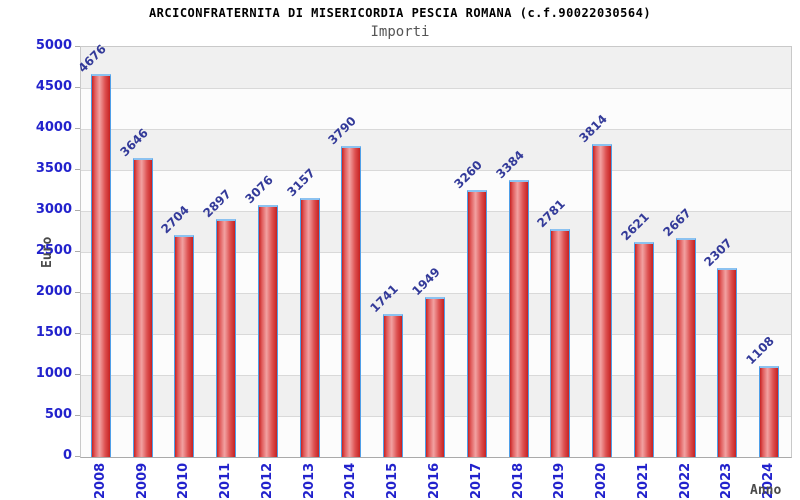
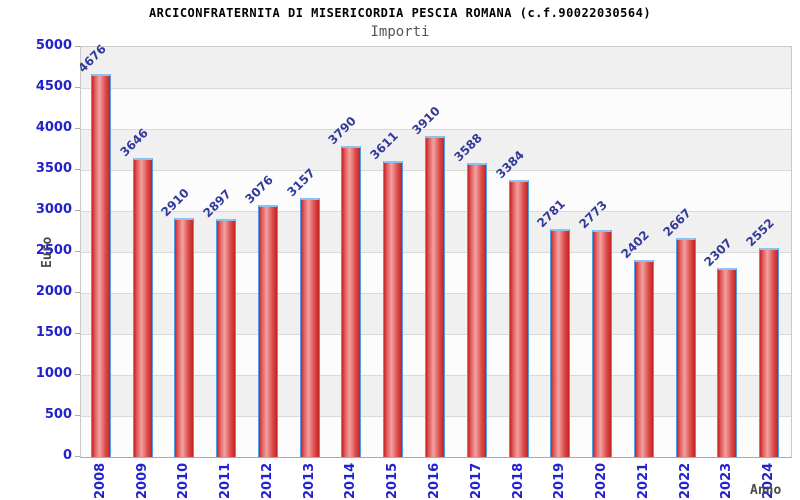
2010: 2704 -> 2910
2015: 1741 -> 3611
2016: 1949 -> 3910
2017: 3260 -> 3588
2020: 3814 -> 2773
2021: 2621 -> 2402
2024: 1108 -> 2552
